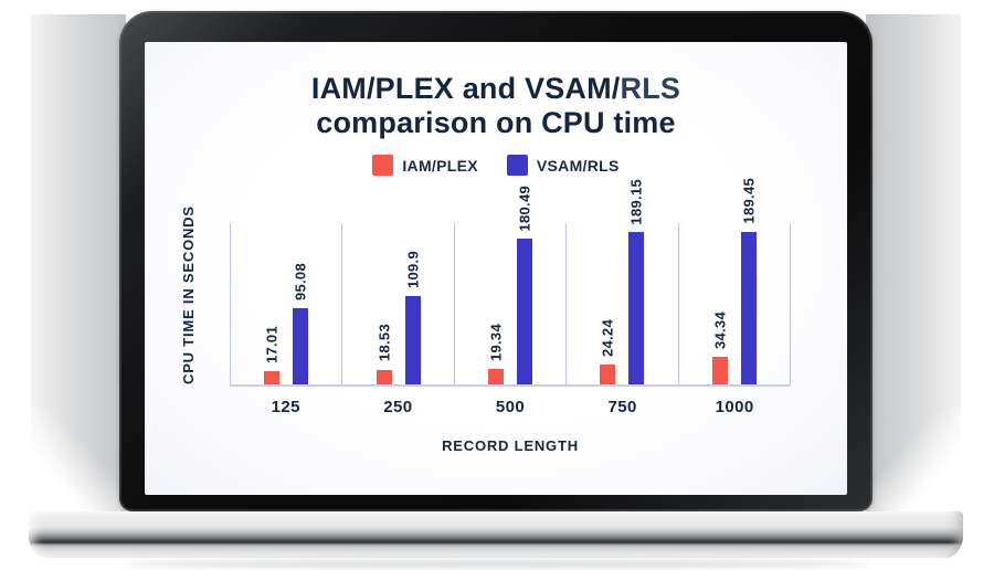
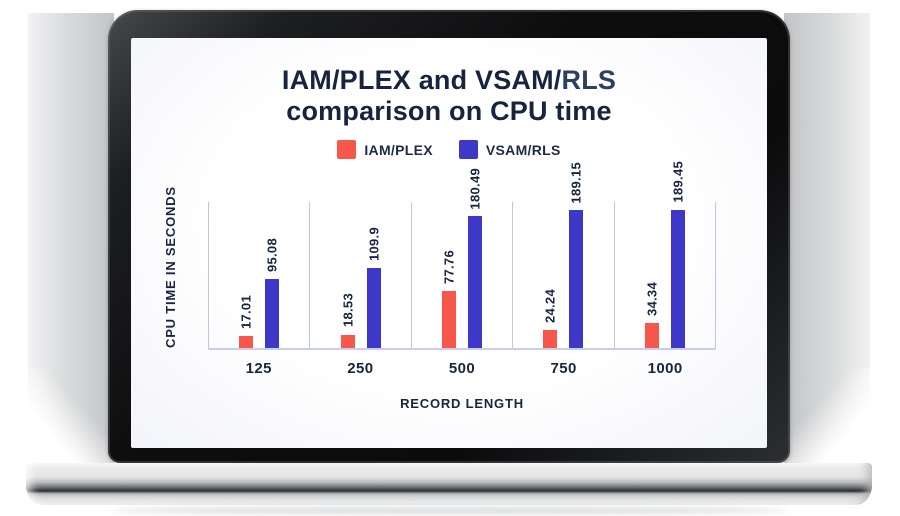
IAM/PLEX/500: 19.34 -> 77.76
